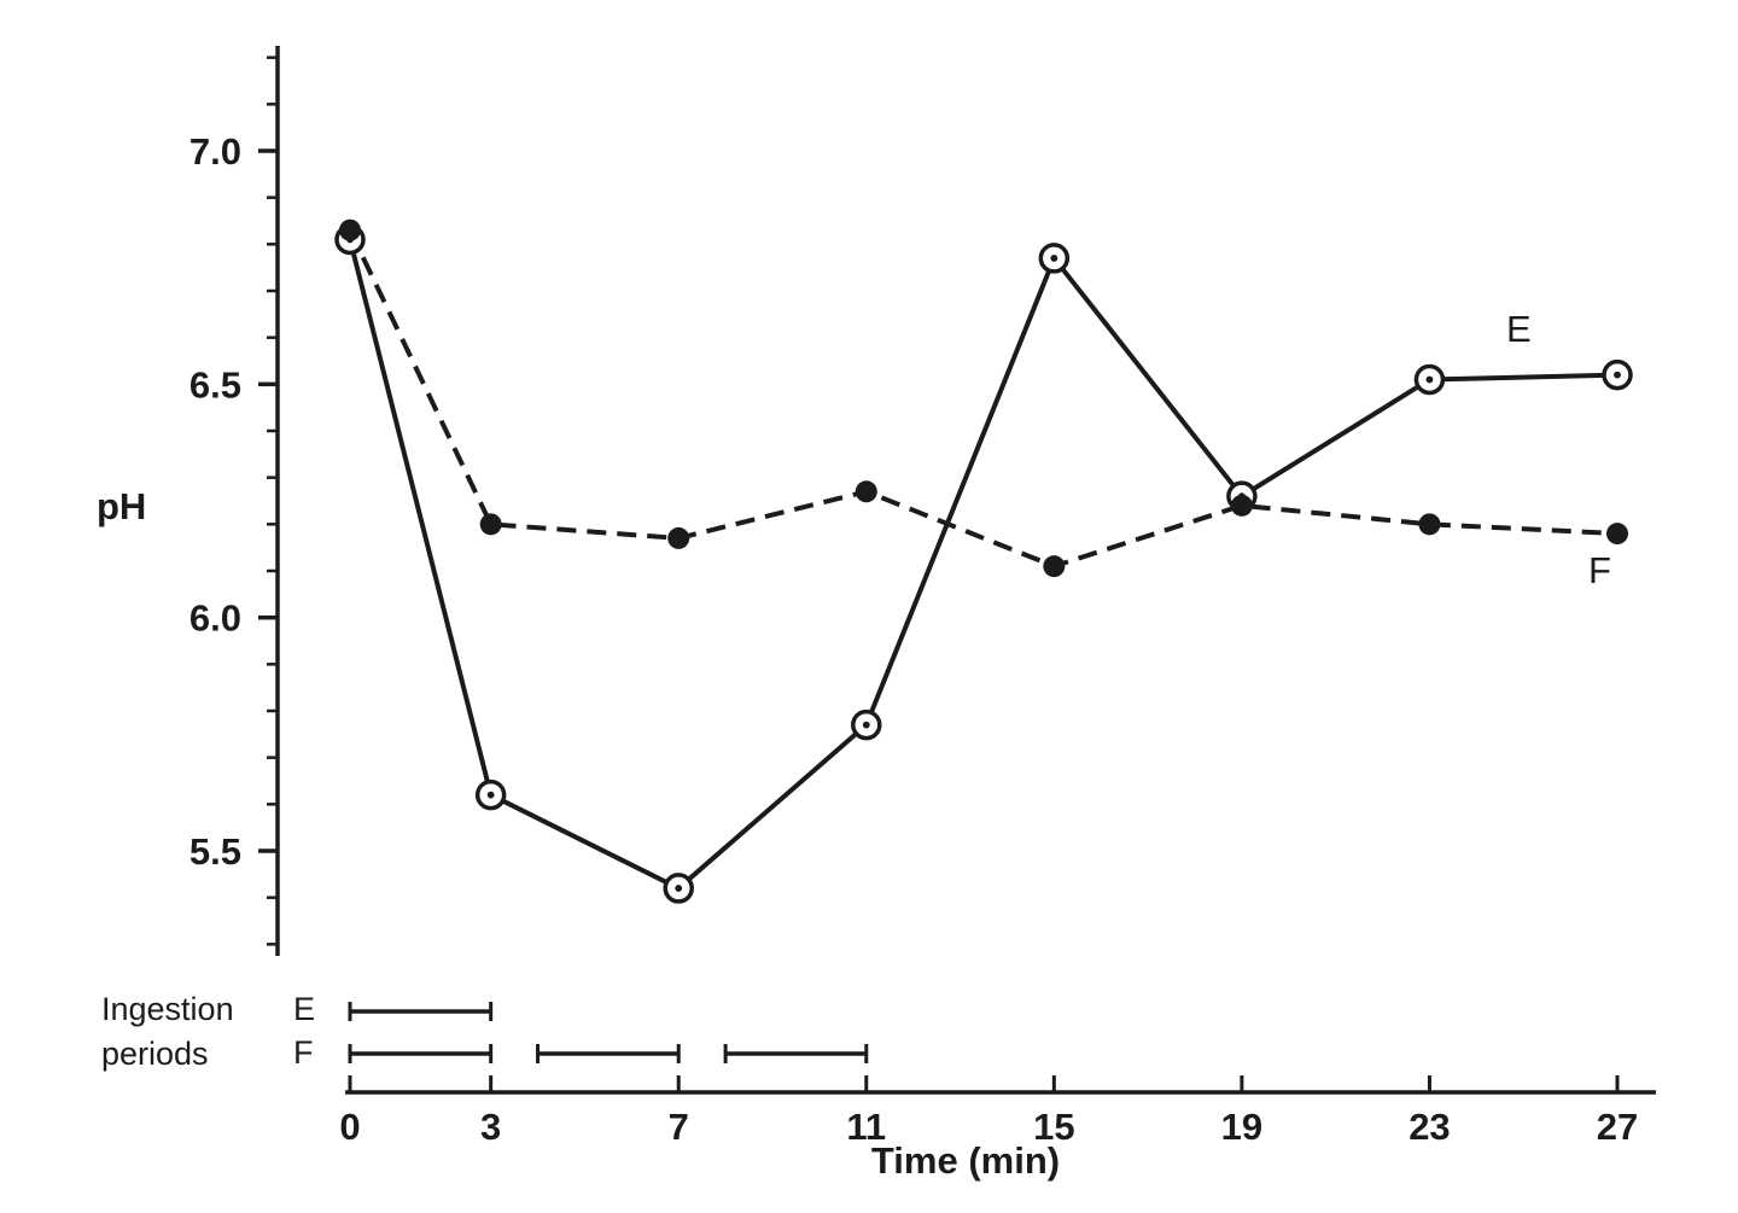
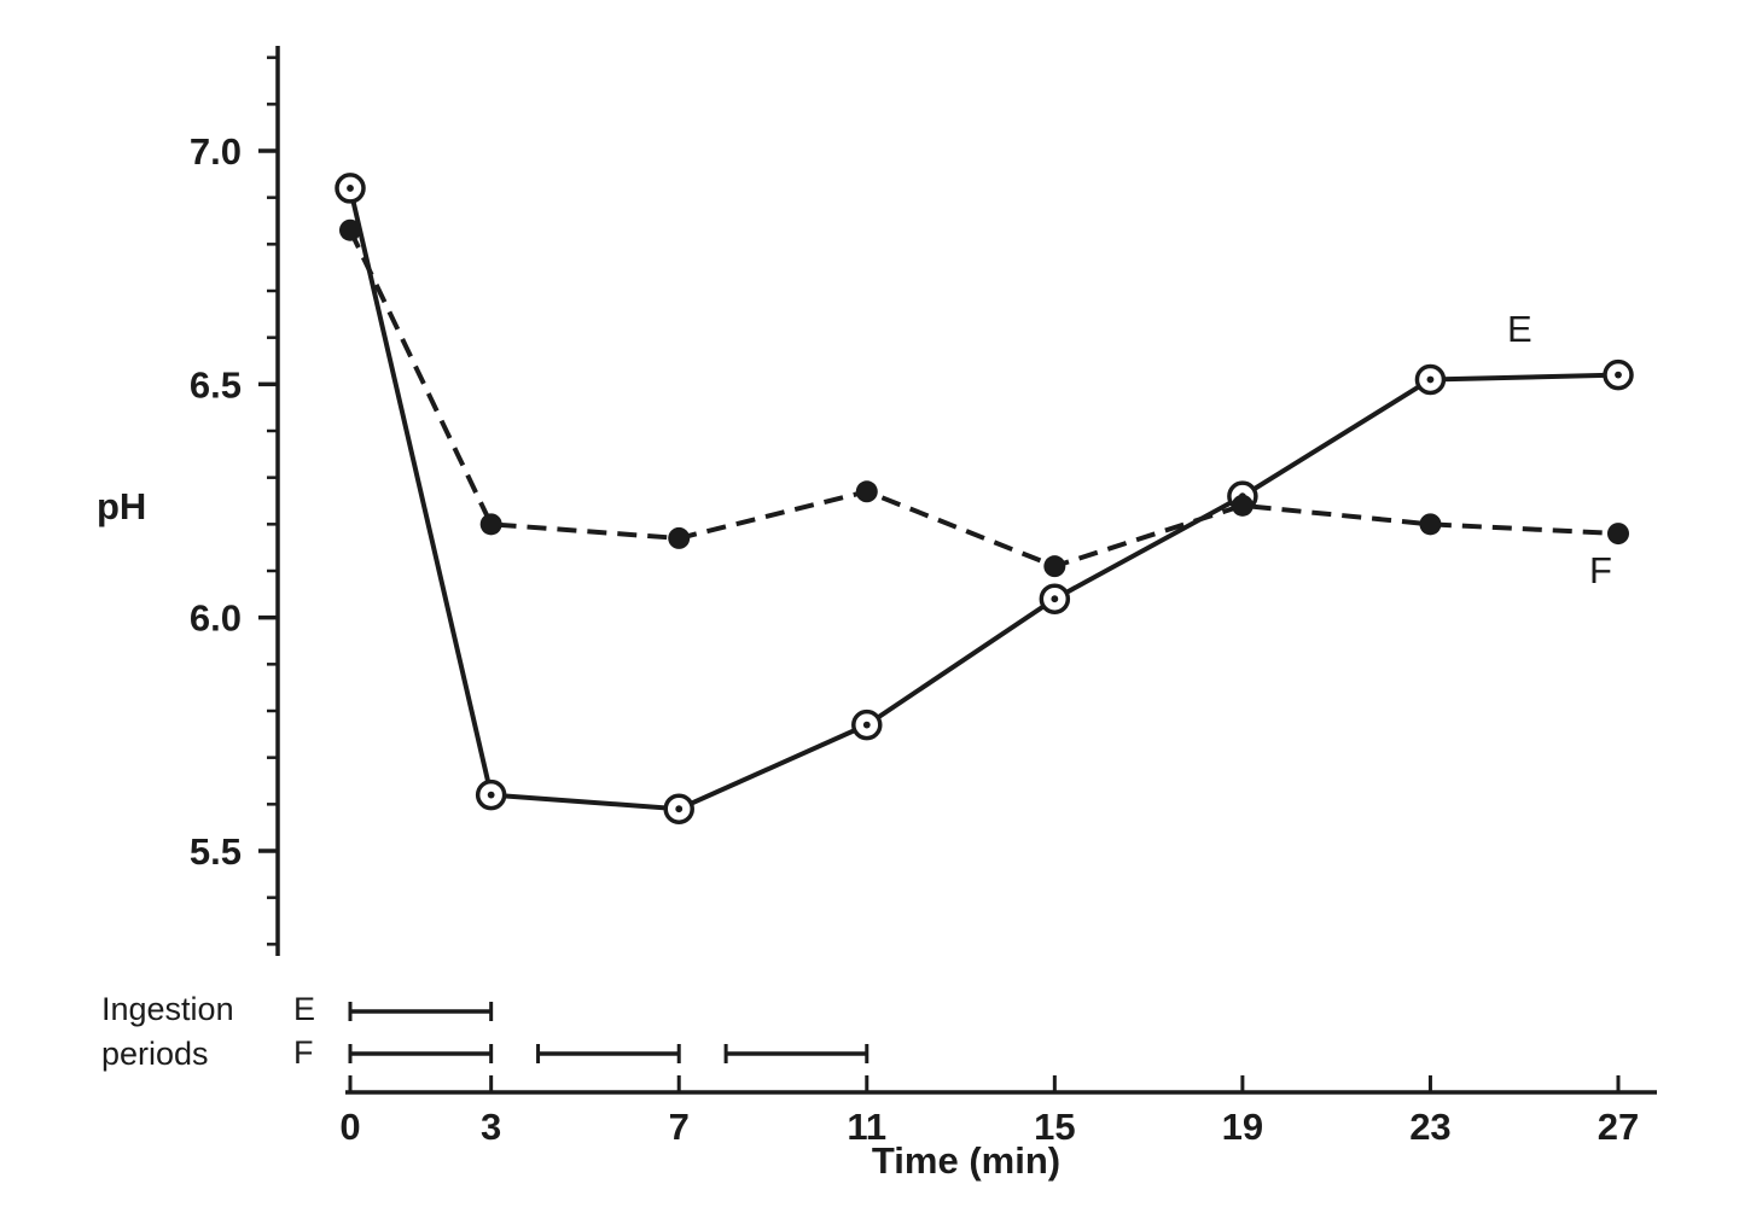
E/0: 6.81 -> 6.92
E/7: 5.42 -> 5.59
E/15: 6.77 -> 6.04
